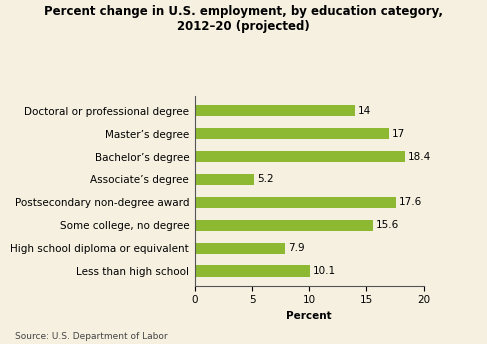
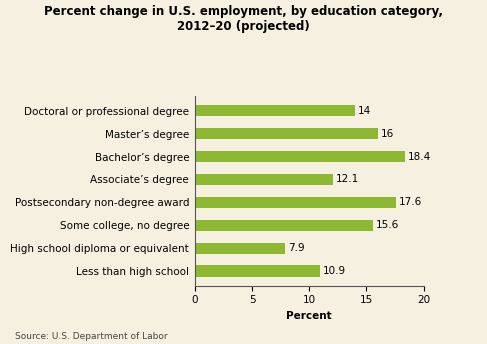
Master’s degree: 17 -> 16
Associate’s degree: 5.2 -> 12.1
Less than high school: 10.1 -> 10.9
